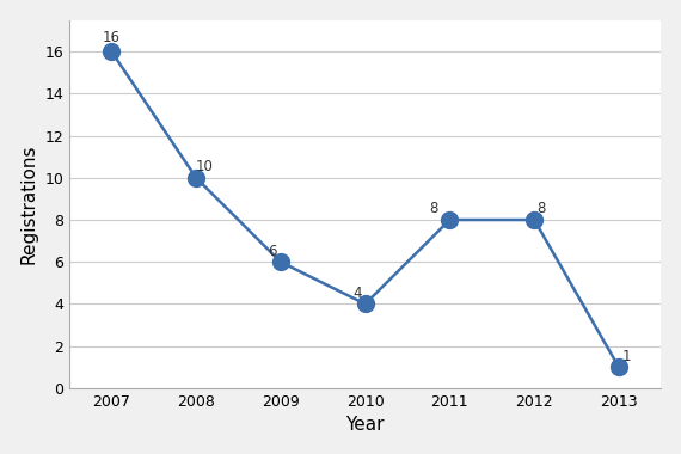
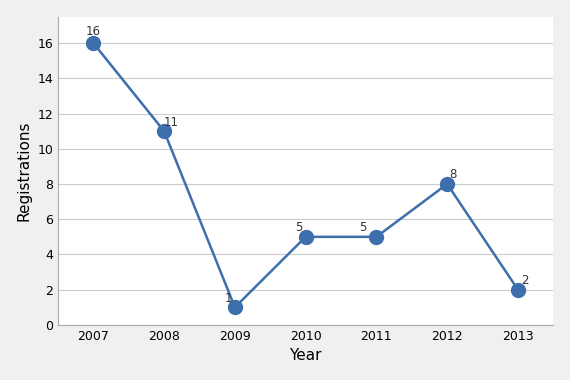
2008: 10 -> 11
2009: 6 -> 1
2010: 4 -> 5
2011: 8 -> 5
2013: 1 -> 2
